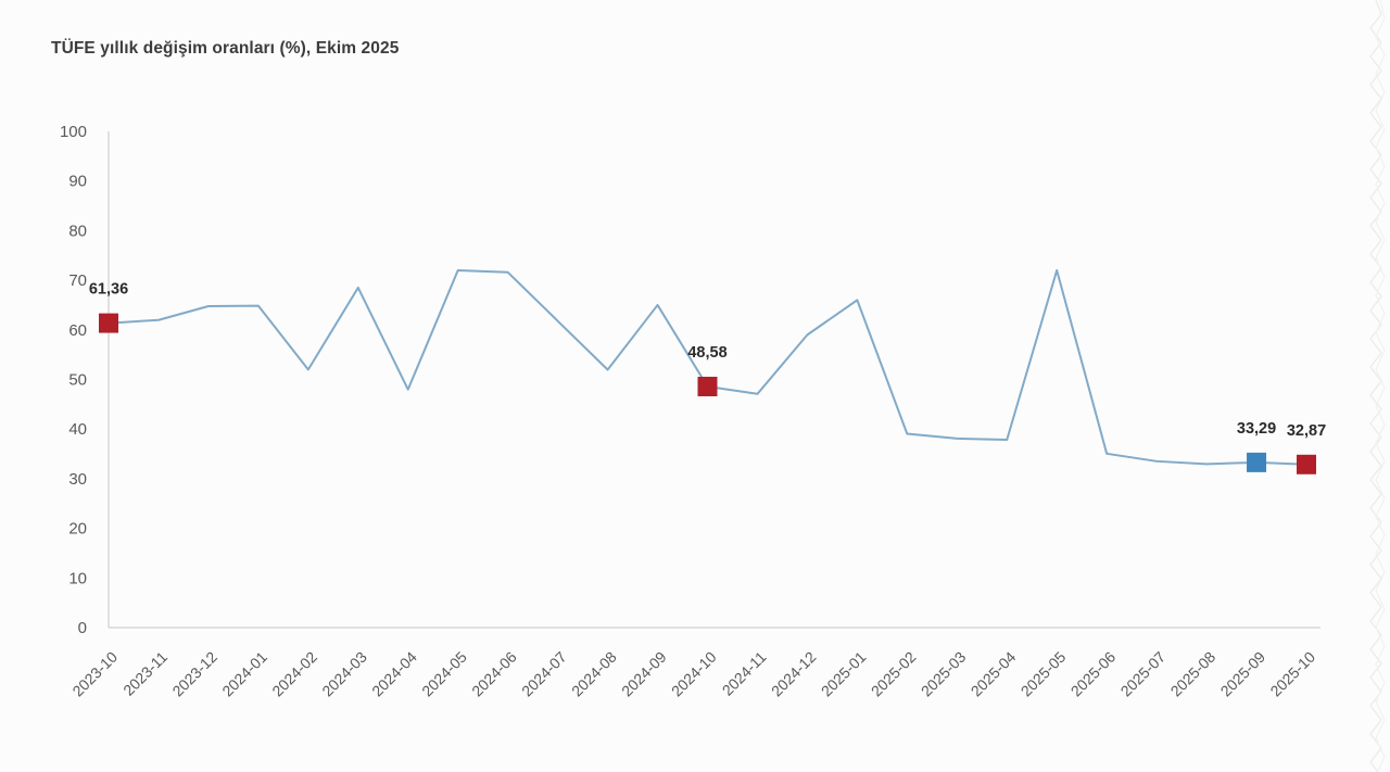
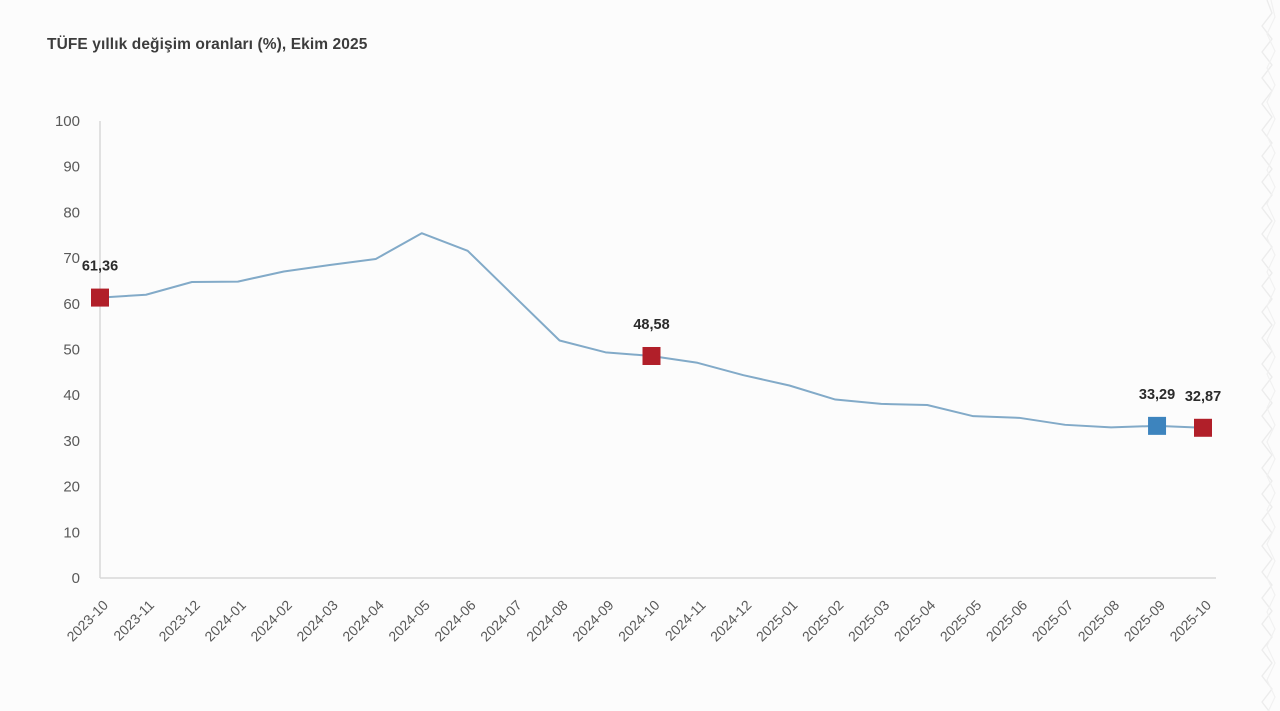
2024-02: 52 -> 67
2024-04: 48 -> 70
2024-05: 72 -> 75
2024-09: 65 -> 49
2024-12: 59 -> 44
2025-01: 66 -> 42
2025-05: 72 -> 35
